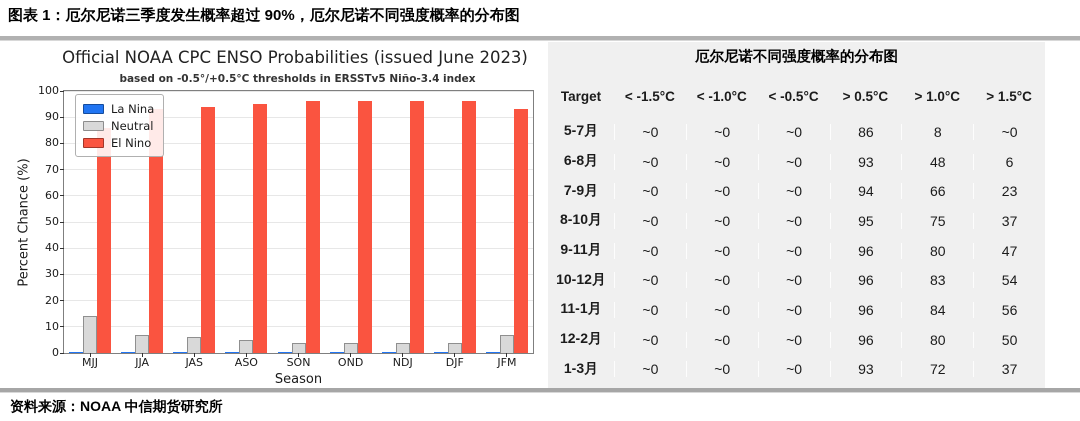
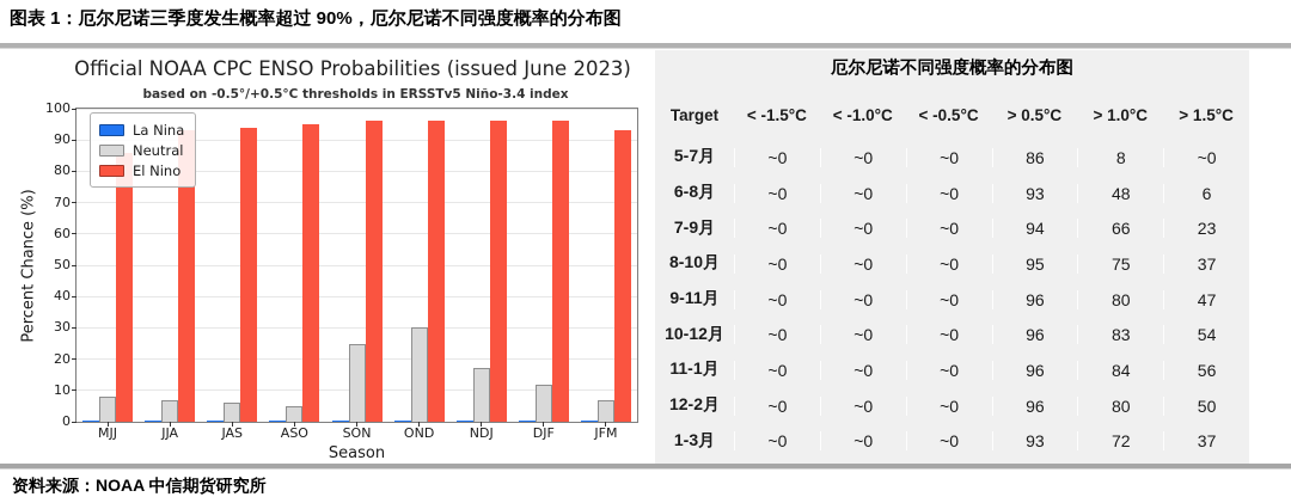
Neutral/MJJ: 14 -> 8
Neutral/SON: 4 -> 25
Neutral/OND: 4 -> 30
Neutral/NDJ: 4 -> 17
Neutral/DJF: 4 -> 12
